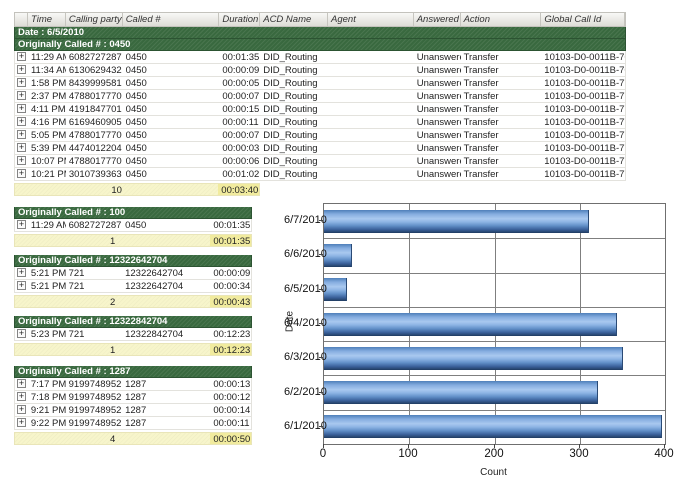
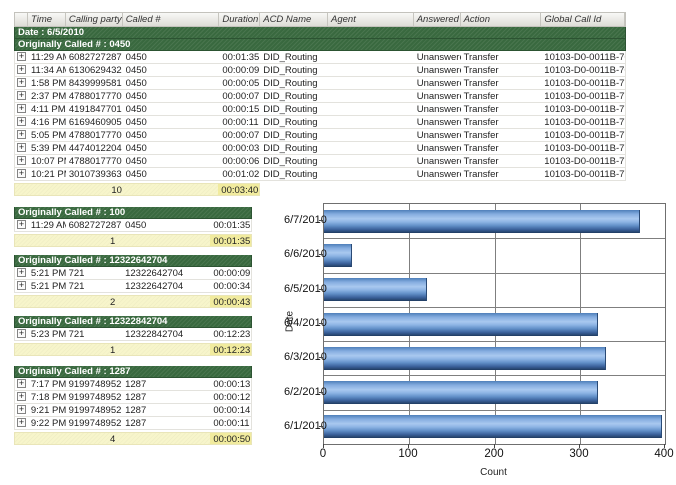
6/7/2010: 310 -> 370
6/5/2010: 30 -> 120
6/4/2010: 340 -> 320
6/3/2010: 350 -> 330
